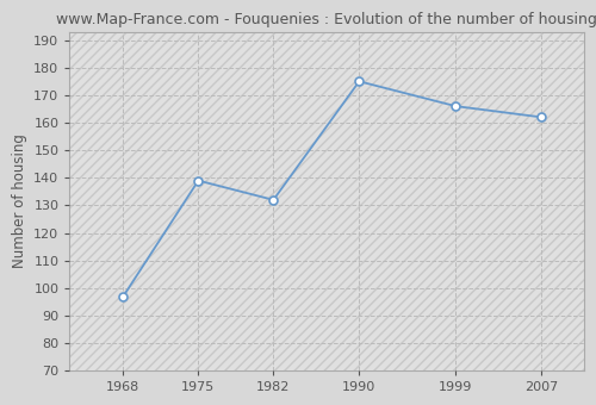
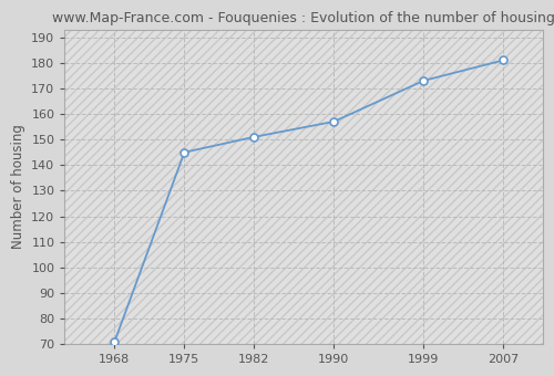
1968: 97 -> 71
1975: 139 -> 145
1982: 132 -> 151
1990: 175 -> 157
1999: 166 -> 173
2007: 162 -> 181
